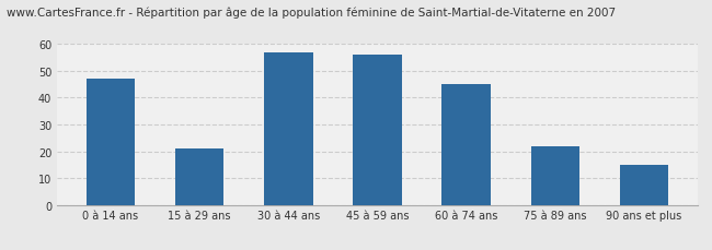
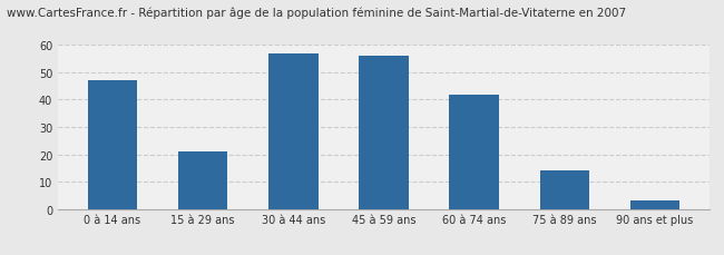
60 à 74 ans: 45 -> 42
75 à 89 ans: 22 -> 14
90 ans et plus: 15 -> 3
